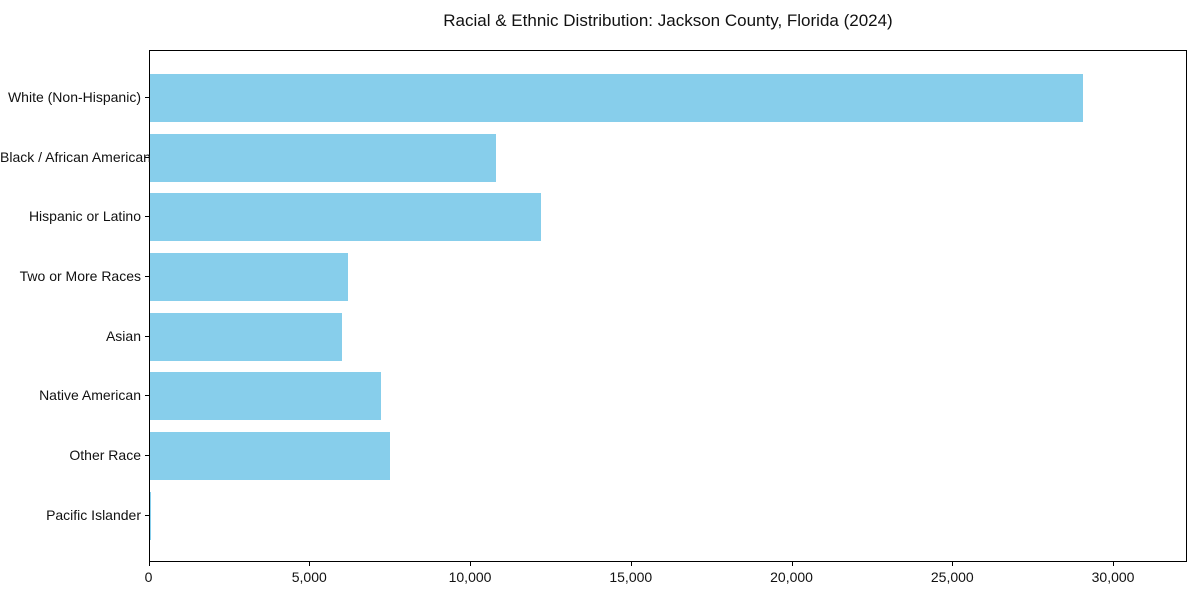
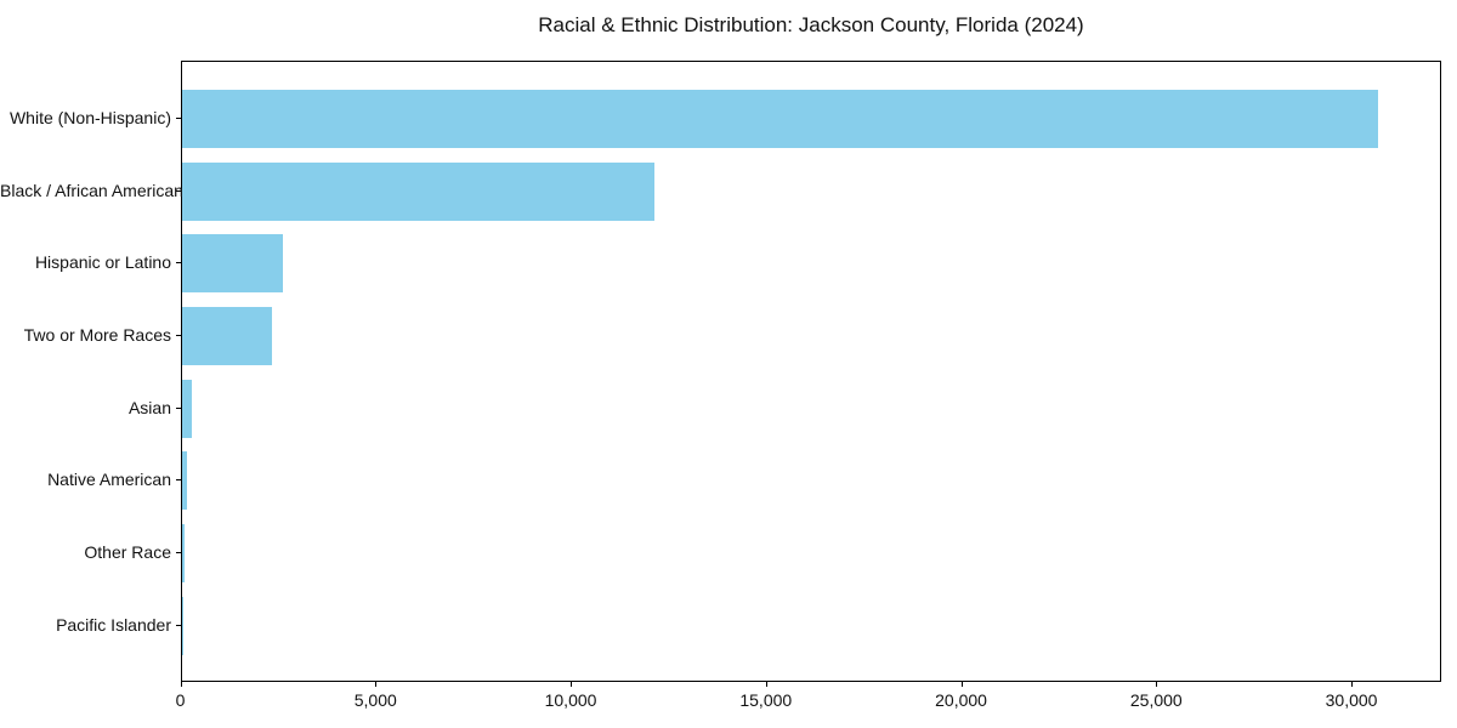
White (Non-Hispanic): 29100 -> 30700
Black / African American: 10800 -> 12200
Hispanic or Latino: 12200 -> 2600
Two or More Races: 6200 -> 2300
Asian: 6000 -> 300
Native American: 7200 -> 100
Other Race: 7500 -> 100
